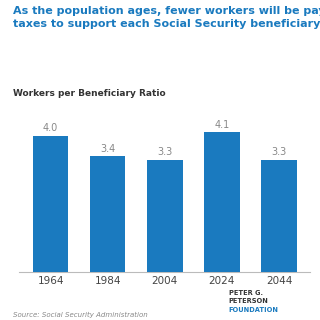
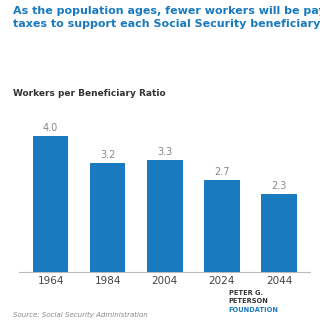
1984: 3.4 -> 3.2
2024: 4.1 -> 2.7
2044: 3.3 -> 2.3
